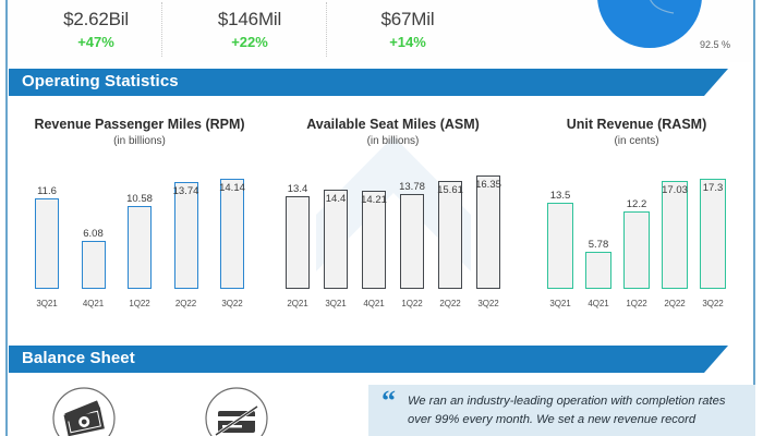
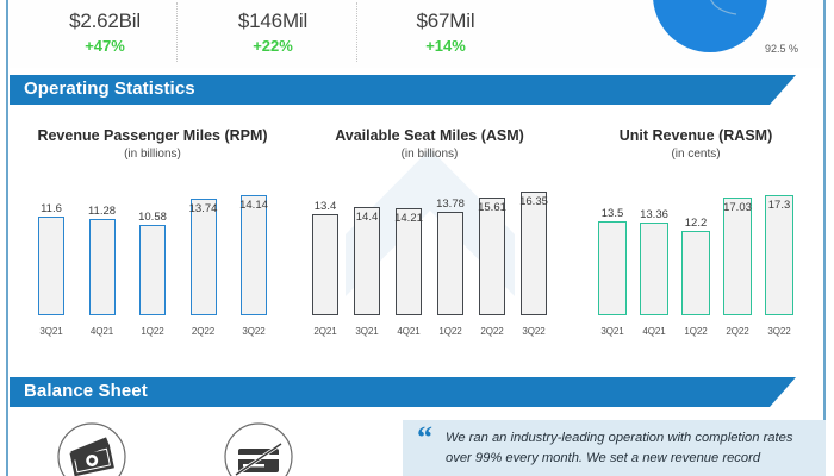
Revenue Passenger Miles (RPM)/4Q21: 6.08 -> 11.28
Unit Revenue (RASM)/4Q21: 5.78 -> 13.36
